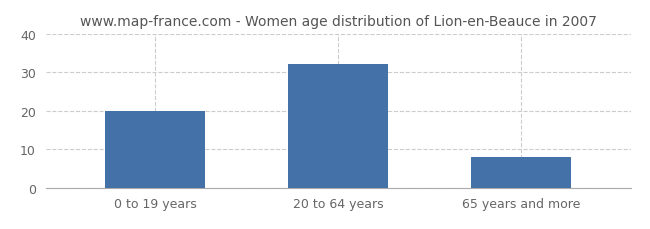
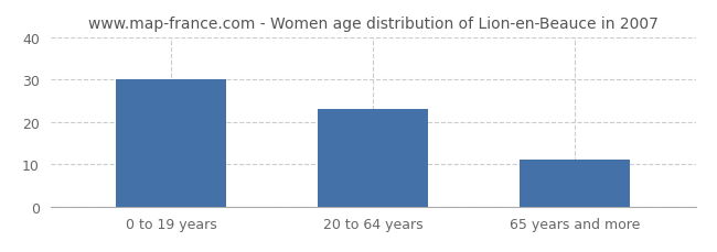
0 to 19 years: 20 -> 30
20 to 64 years: 32 -> 23
65 years and more: 8 -> 11
